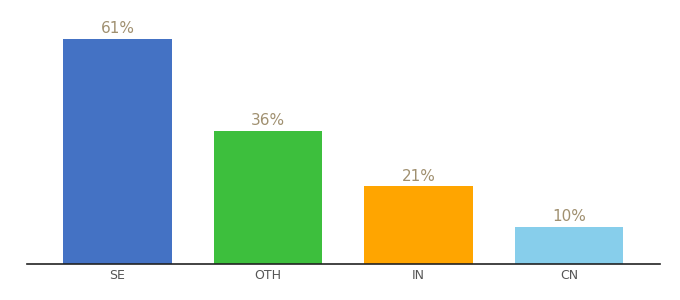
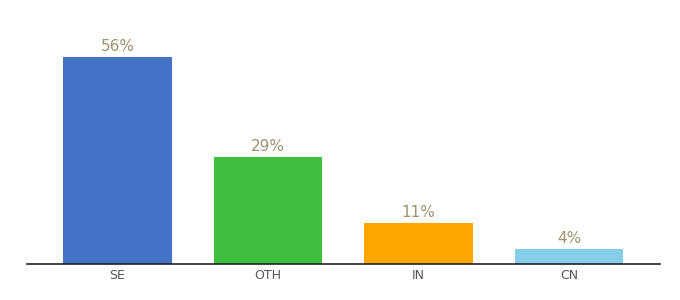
SE: 61% -> 56%
OTH: 36% -> 29%
IN: 21% -> 11%
CN: 10% -> 4%
